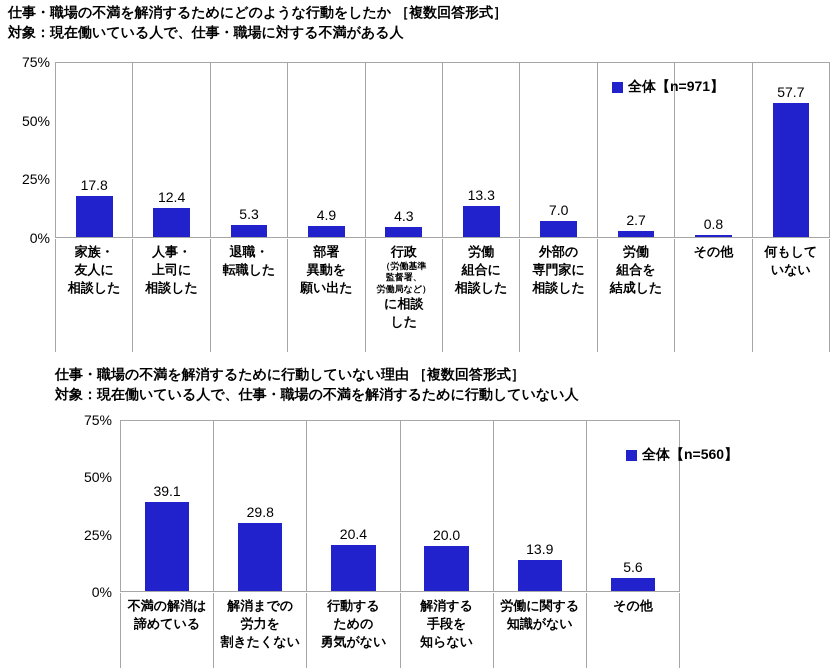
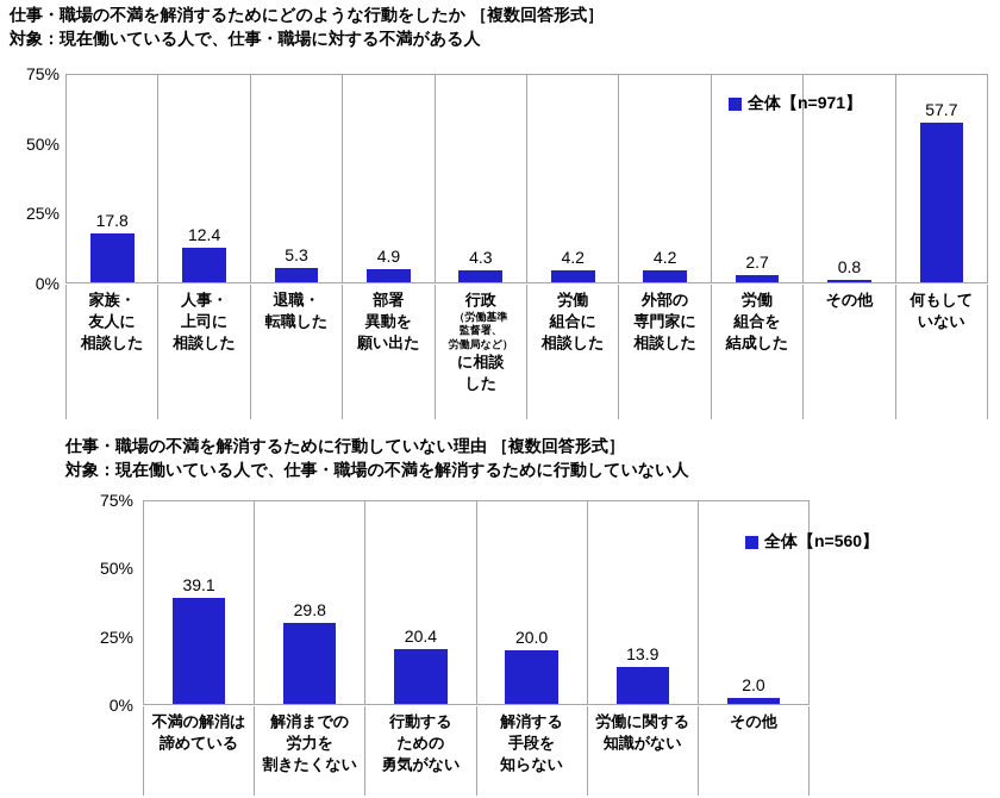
仕事・職場の不満を解消するためにどのような行動をしたか ［複数回答形式］/労働組合に相談した: 13.3 -> 4.2
仕事・職場の不満を解消するためにどのような行動をしたか ［複数回答形式］/外部の専門家に相談した: 7.0 -> 4.2
仕事・職場の不満を解消するために行動していない理由 ［複数回答形式］/その他: 5.6 -> 2.0
